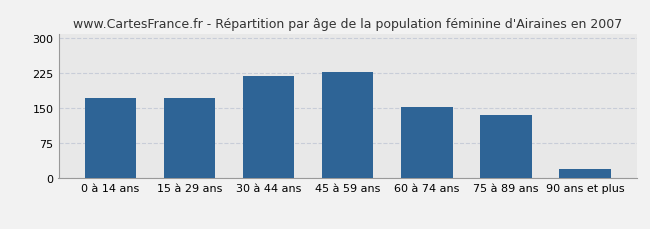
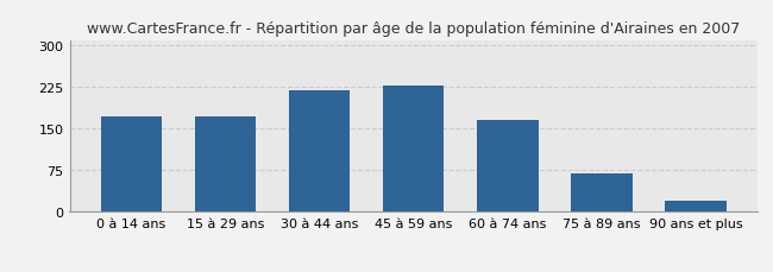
60 à 74 ans: 153 -> 165
75 à 89 ans: 135 -> 70
